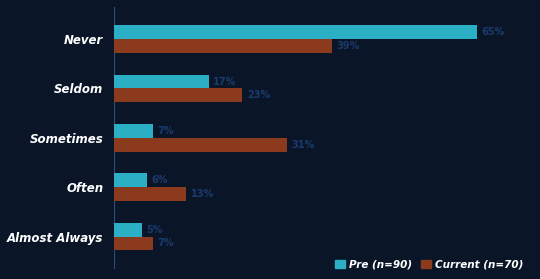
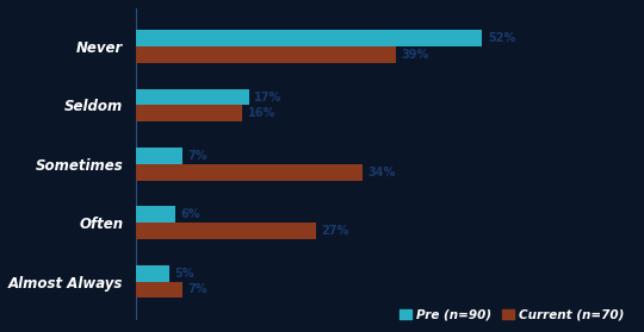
Pre (n=90)/Never: 65% -> 52%
Current (n=70)/Seldom: 23% -> 16%
Current (n=70)/Sometimes: 31% -> 34%
Current (n=70)/Often: 13% -> 27%
